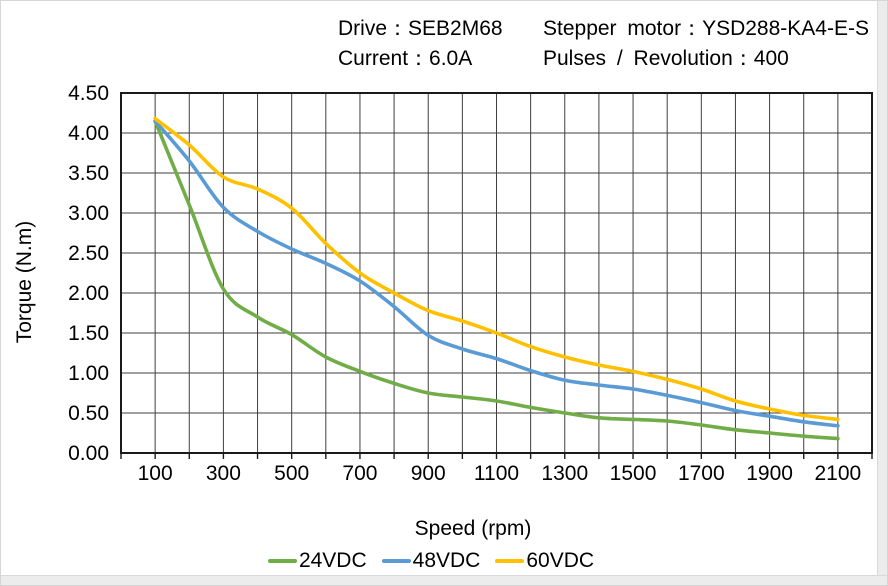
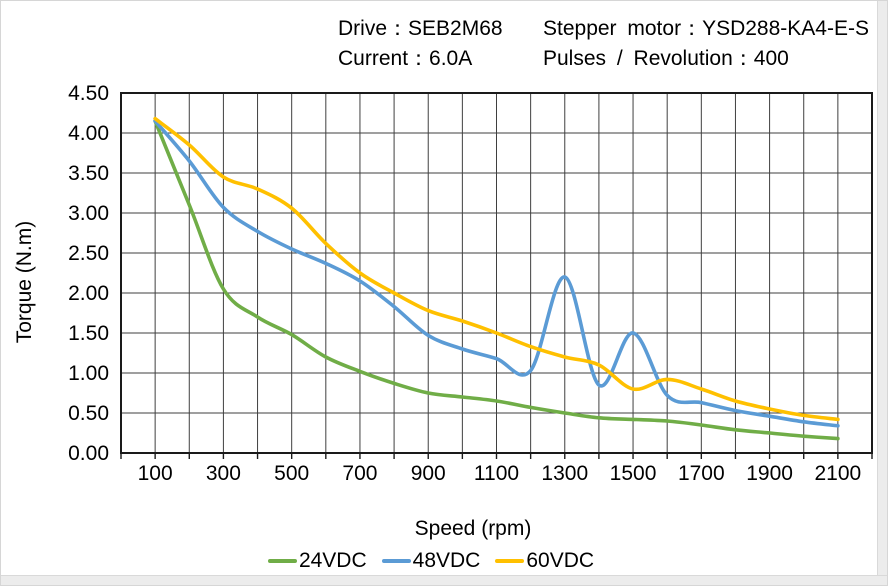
48VDC/1300: 0.9 -> 2.2
48VDC/1500: 0.8 -> 1.5
60VDC/1500: 1.0 -> 0.8
